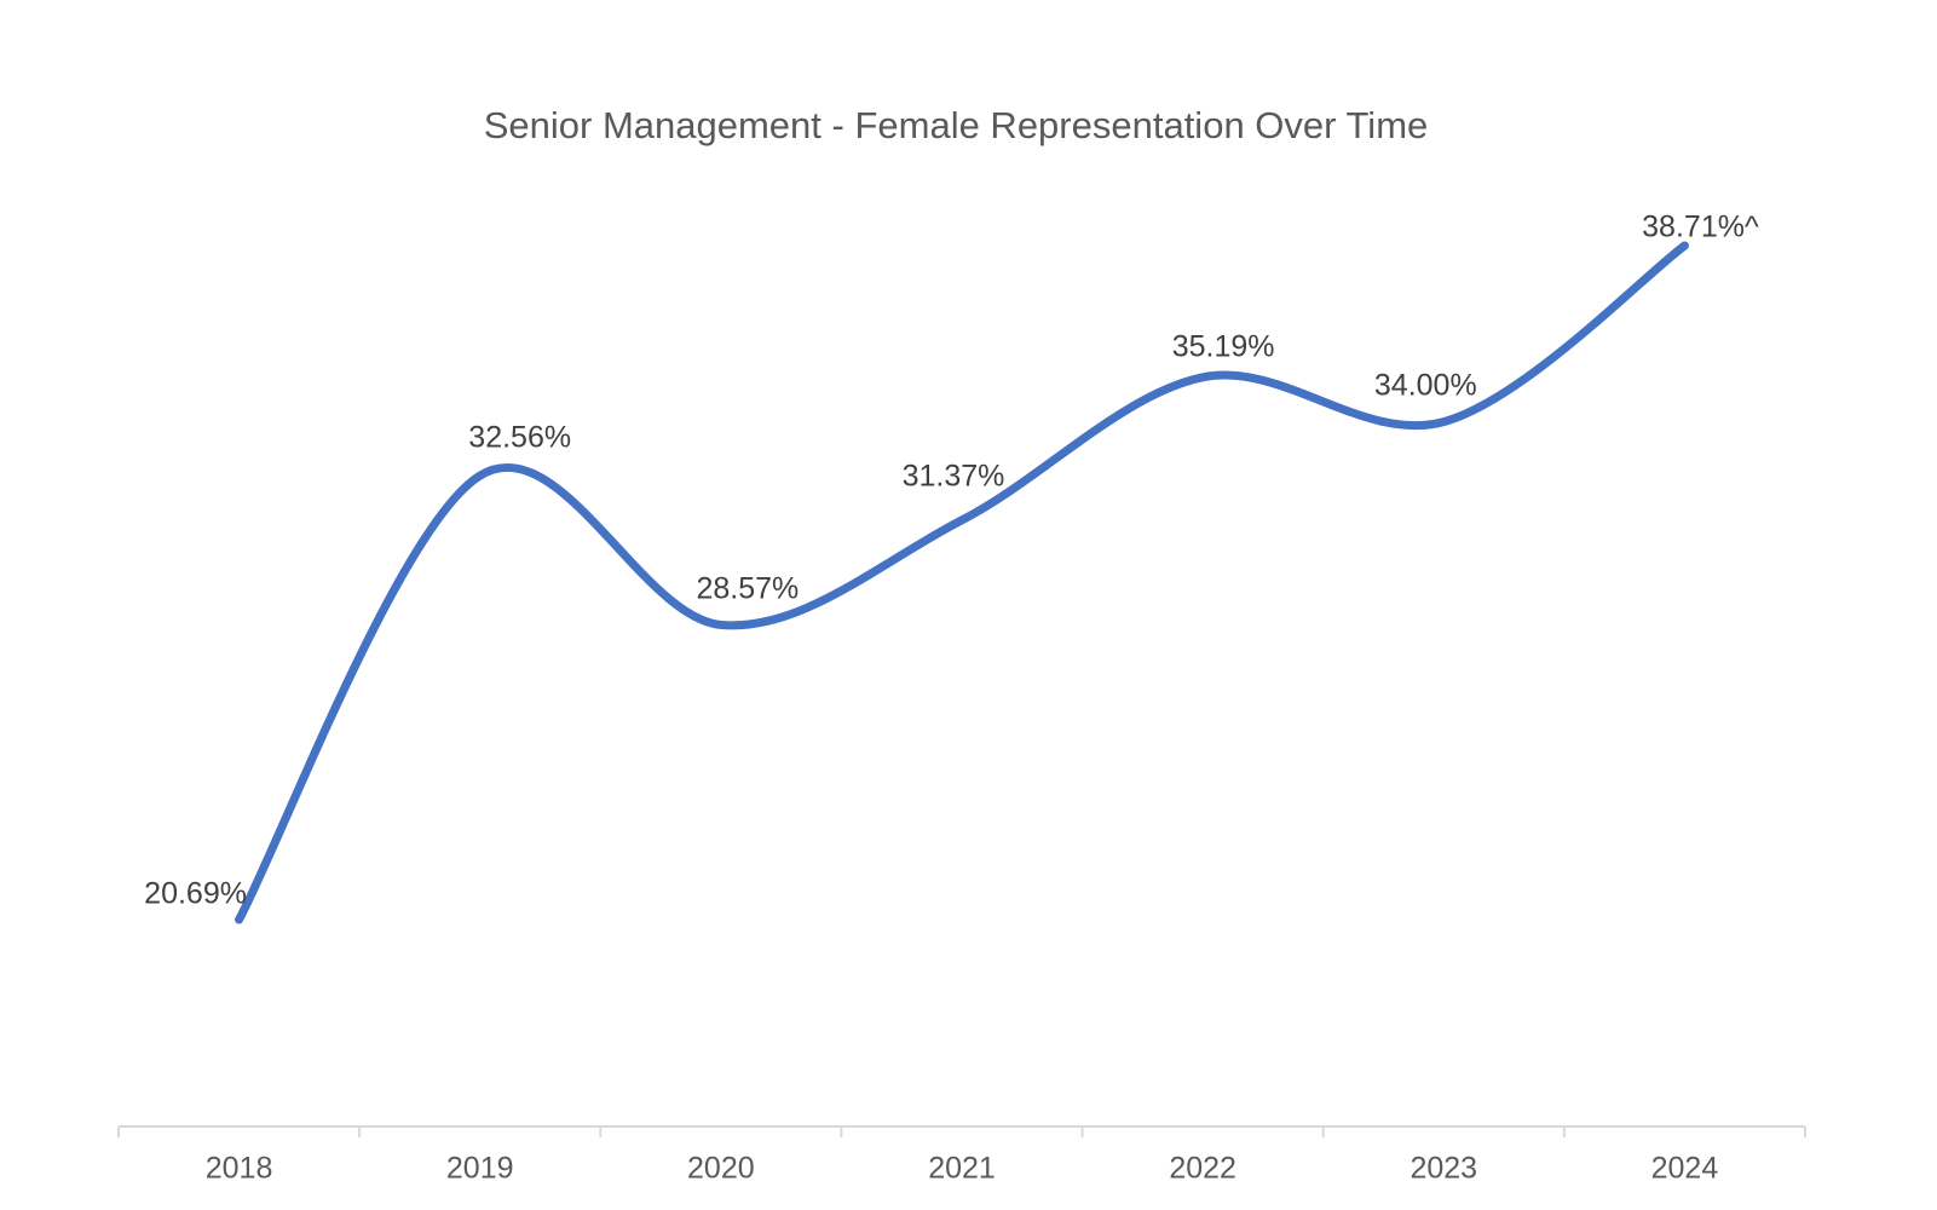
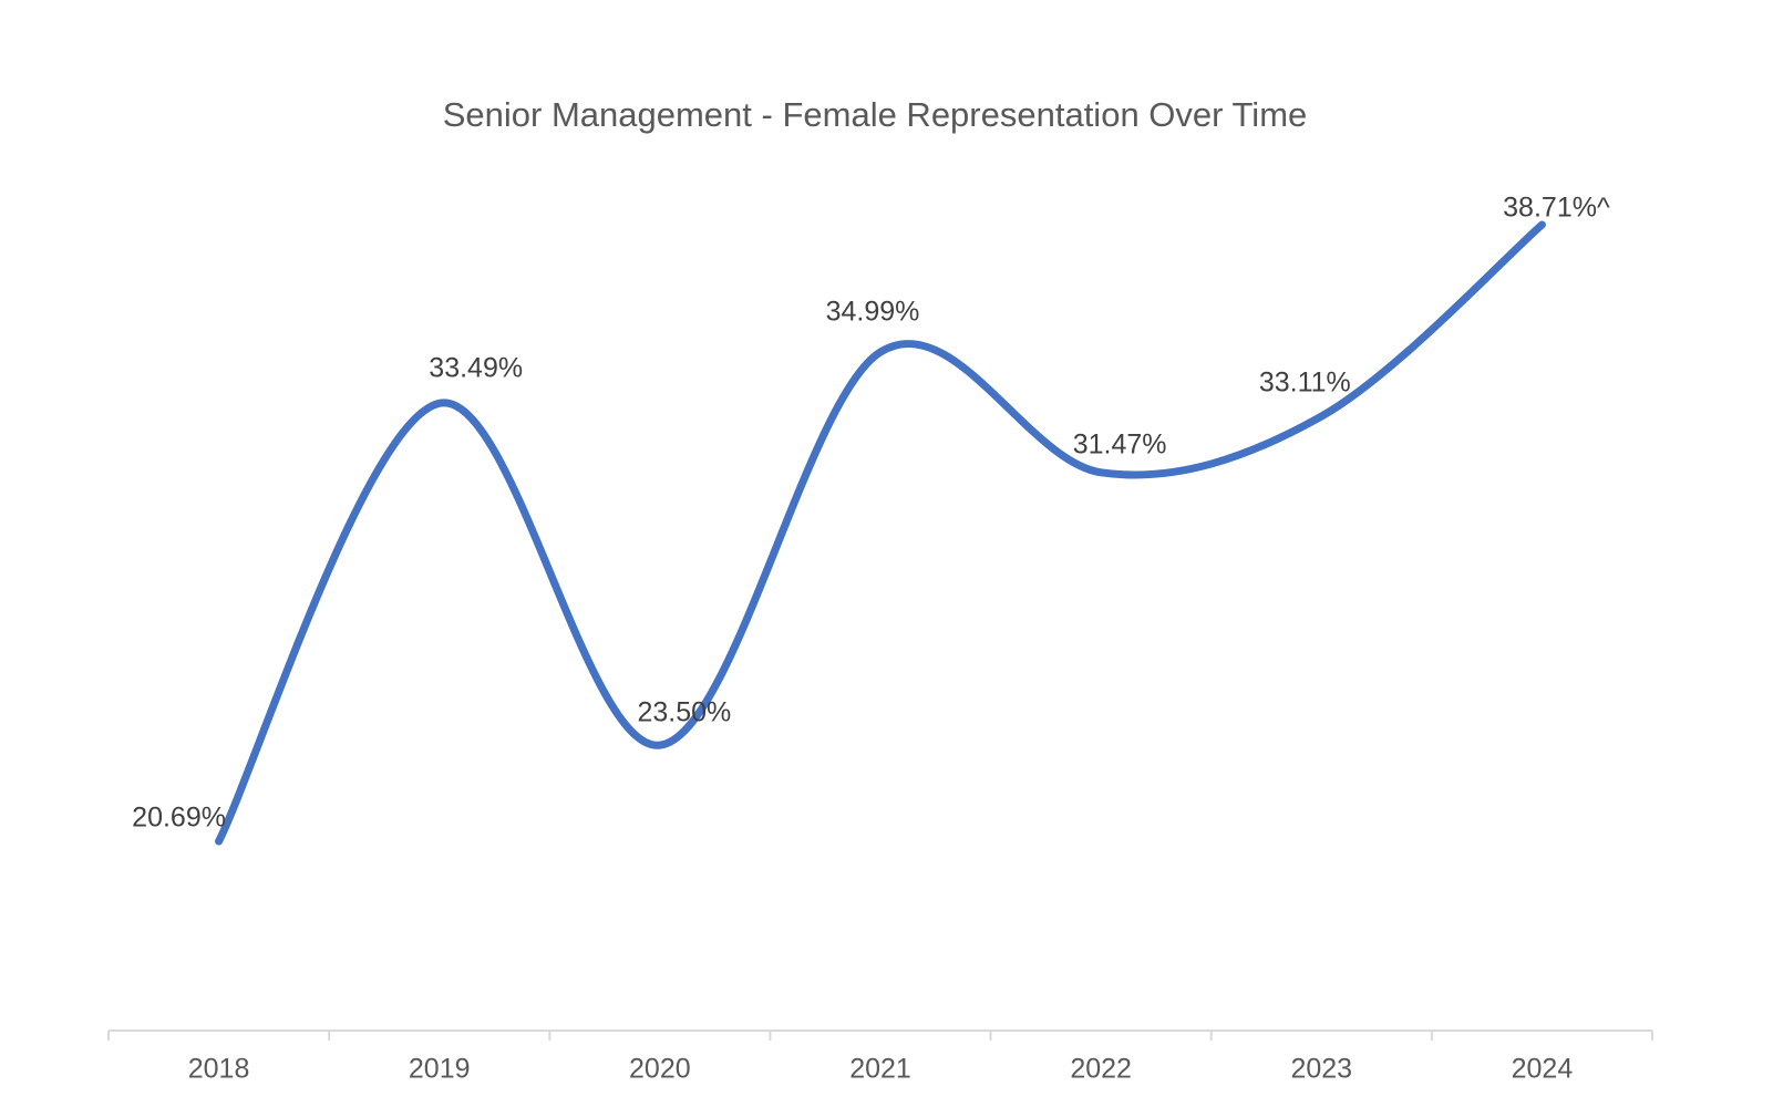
2019: 32.56% -> 33.49%
2020: 28.57% -> 23.50%
2021: 31.37% -> 34.99%
2022: 35.19% -> 31.47%
2023: 34.00% -> 33.11%
